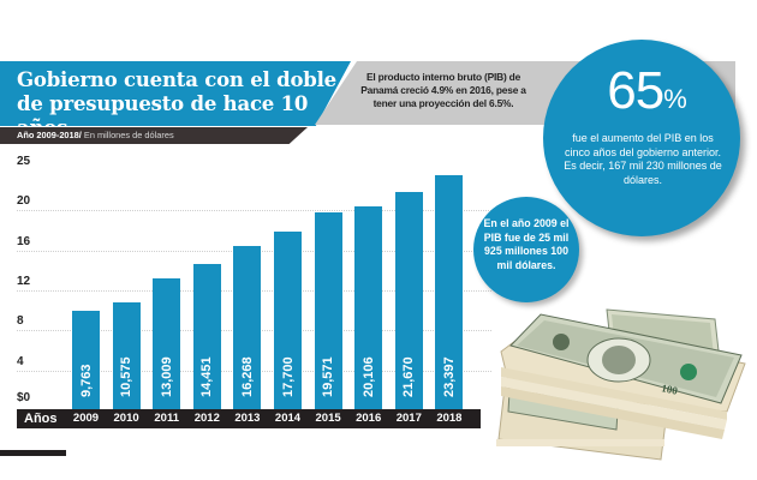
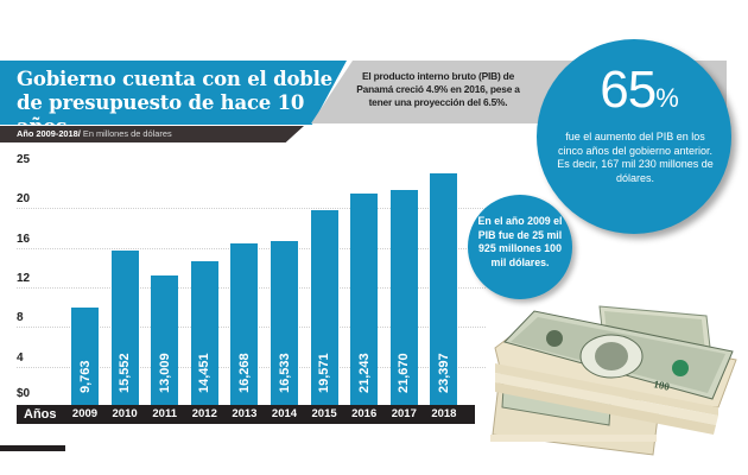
2010: 10,575 -> 15,552
2014: 17,700 -> 16,533
2016: 20,106 -> 21,243
